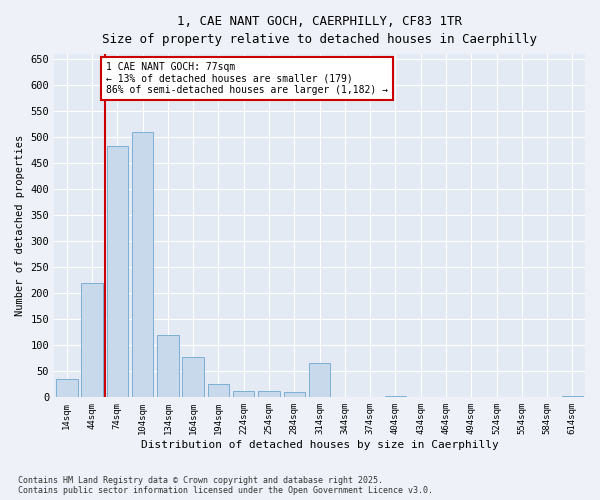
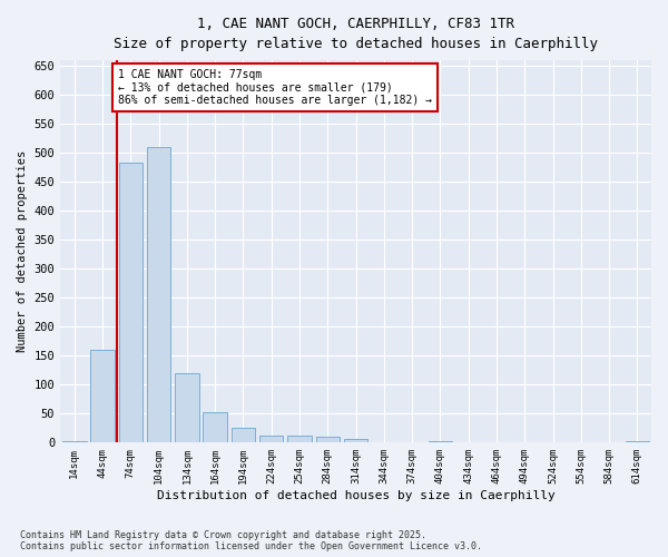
14sqm: 36 -> 3
44sqm: 220 -> 160
164sqm: 78 -> 52
314sqm: 66 -> 7
